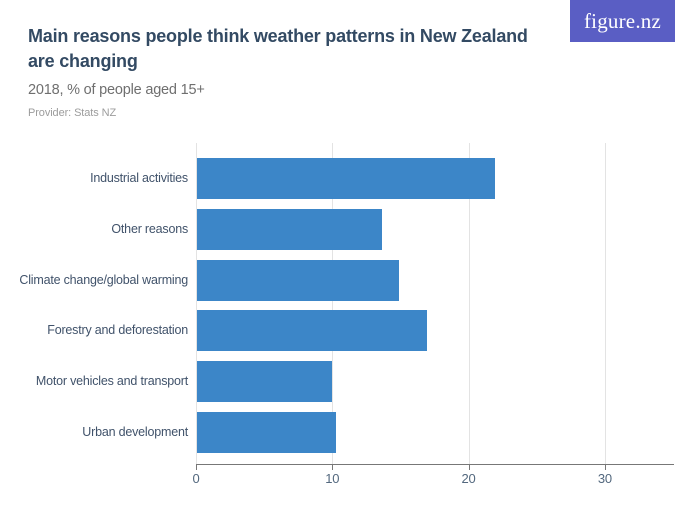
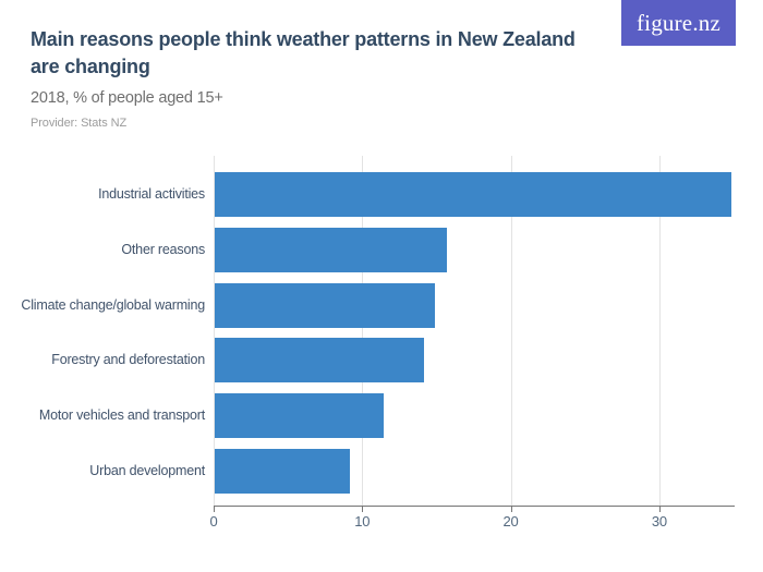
Industrial activities: 21.9 -> 34.8
Other reasons: 13.6 -> 15.6
Forestry and deforestation: 16.9 -> 14.1
Motor vehicles and transport: 9.9 -> 11.4
Urban development: 10.2 -> 9.1
